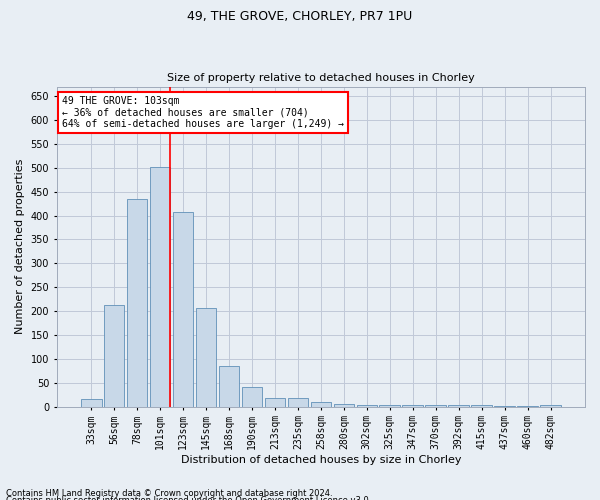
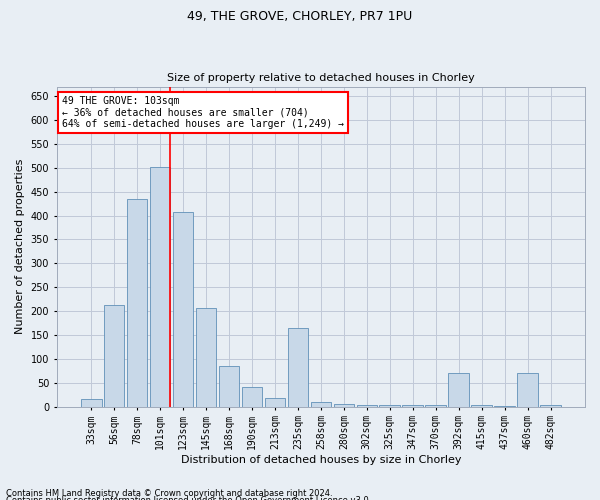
235sqm: 18 -> 165
392sqm: 4 -> 70
460sqm: 2 -> 70
